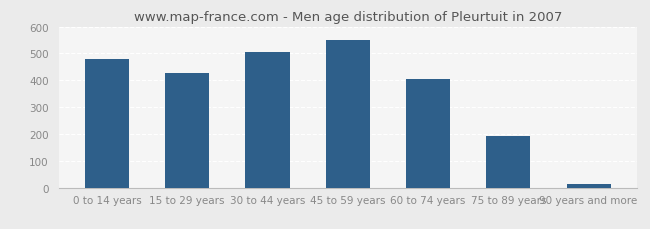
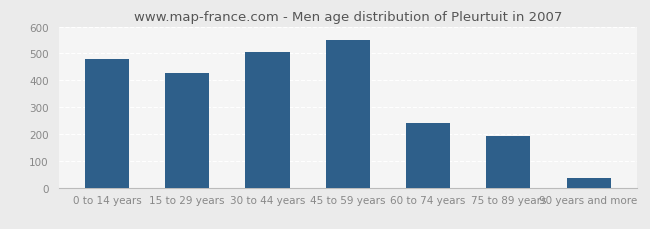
60 to 74 years: 403 -> 240
90 years and more: 15 -> 35
